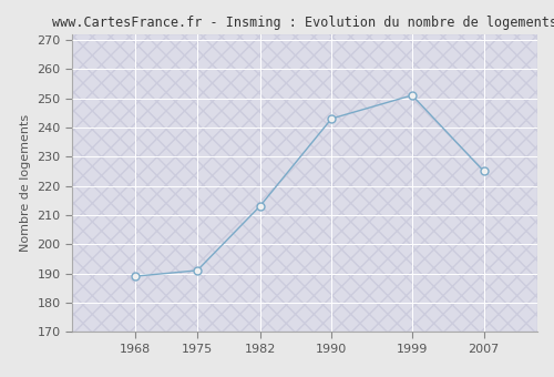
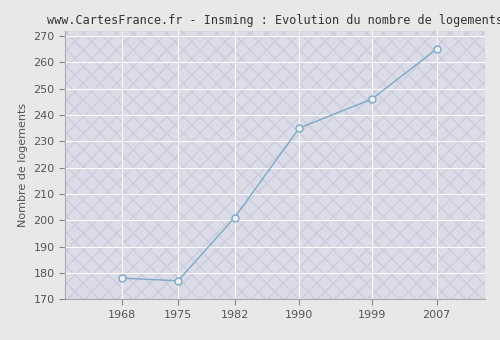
1968: 189 -> 178
1975: 191 -> 177
1982: 213 -> 201
1990: 243 -> 235
1999: 251 -> 246
2007: 225 -> 265
